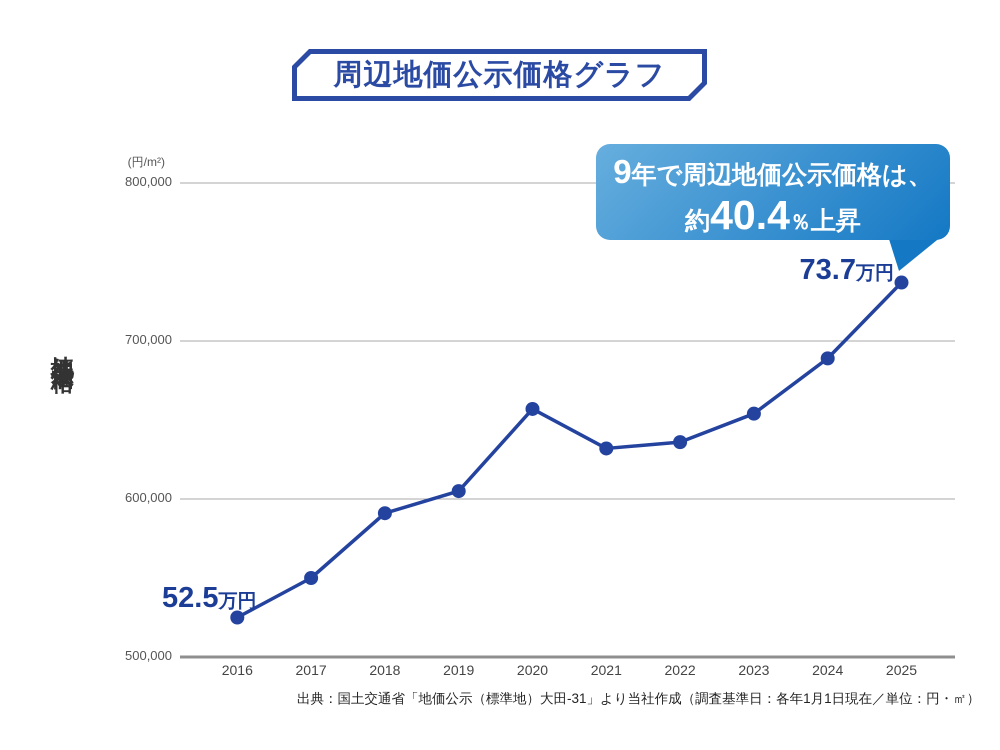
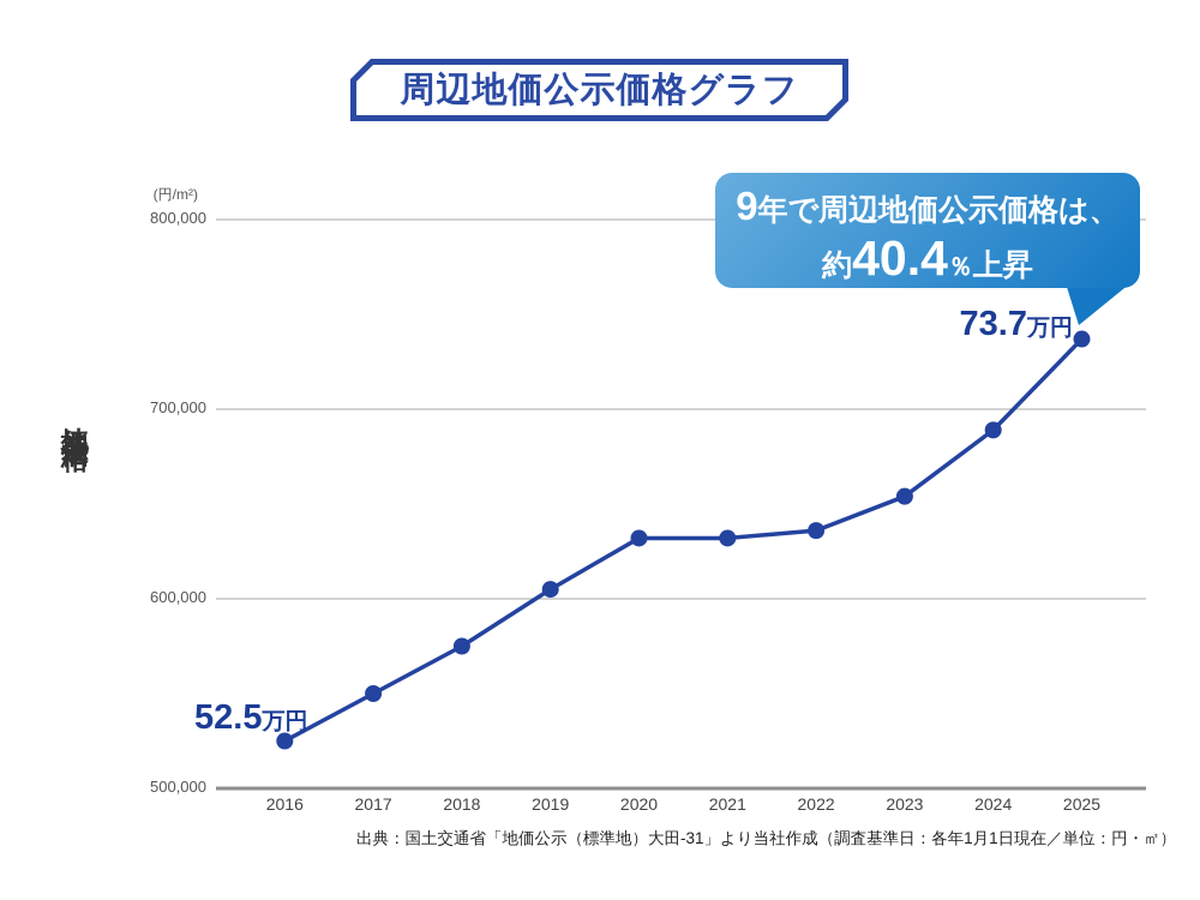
2018: 591000 -> 575000
2020: 657000 -> 632000
